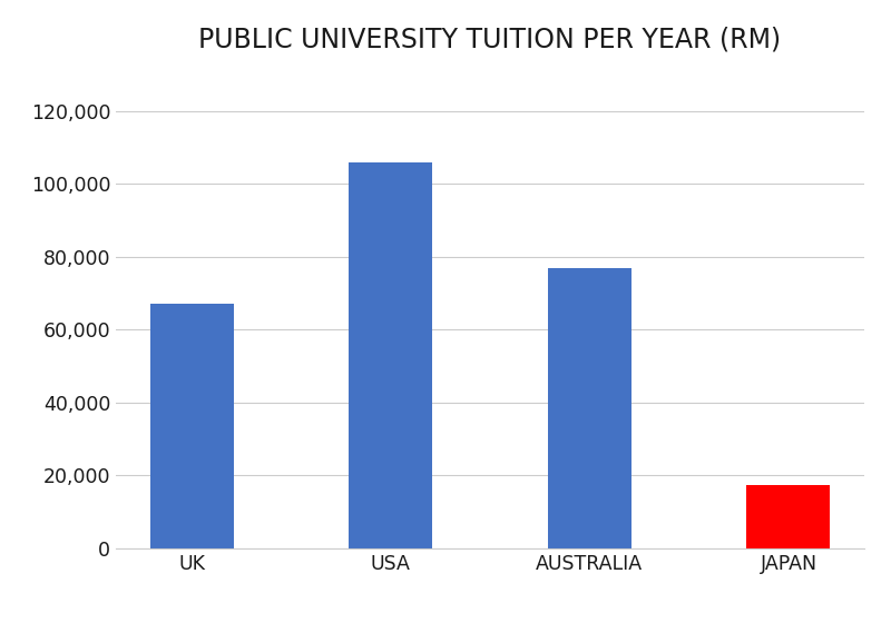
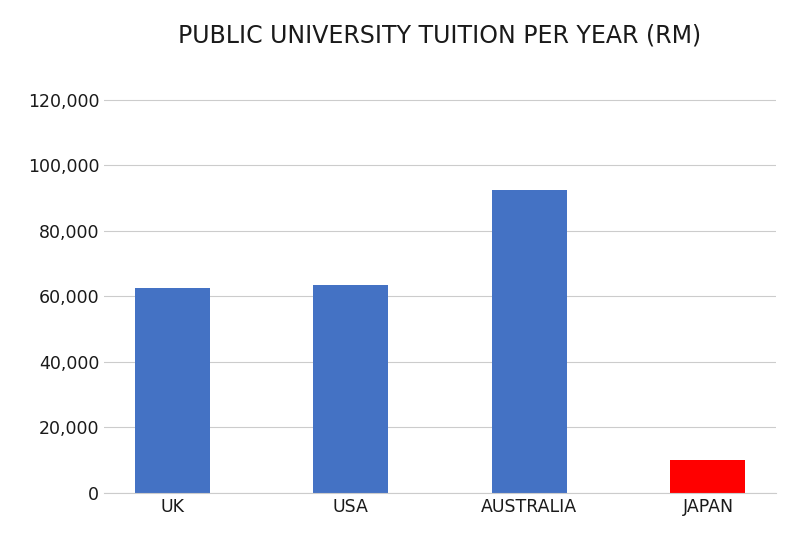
UK: 67,000 -> 62,500
USA: 106,000 -> 63,500
AUSTRALIA: 77,000 -> 92,500
JAPAN: 17,500 -> 10,000
